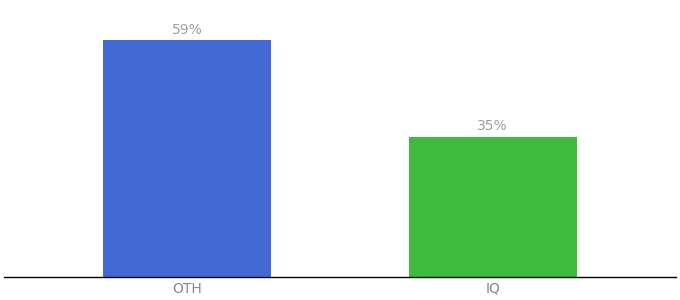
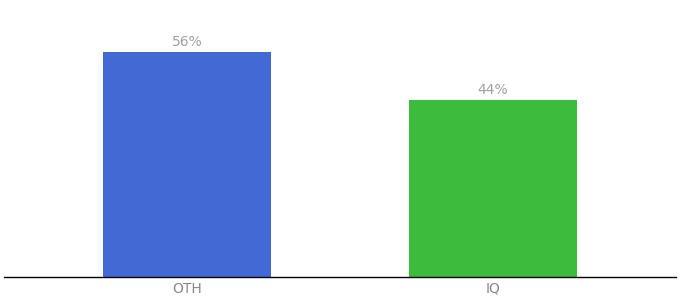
OTH: 59% -> 56%
IQ: 35% -> 44%
